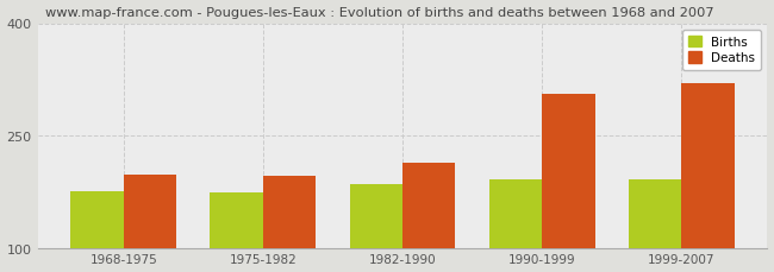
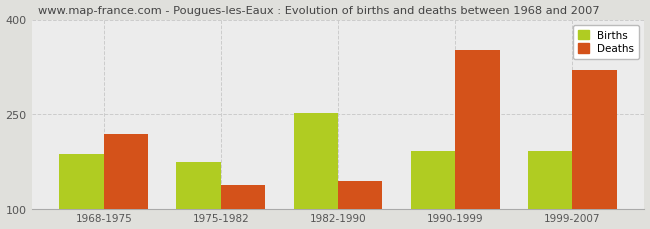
Births/1968-1975: 175 -> 186
Deaths/1968-1975: 197 -> 218
Deaths/1975-1982: 196 -> 138
Births/1982-1990: 185 -> 252
Deaths/1982-1990: 213 -> 144
Deaths/1990-1999: 305 -> 352
